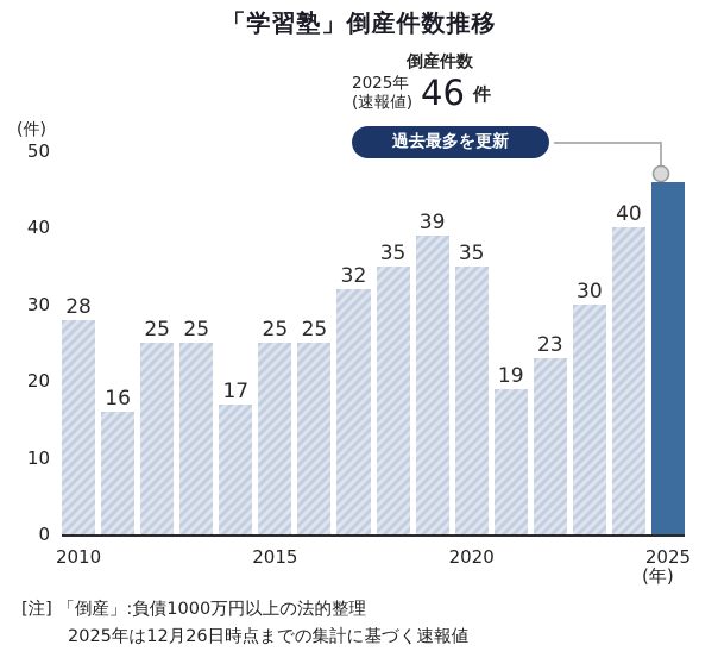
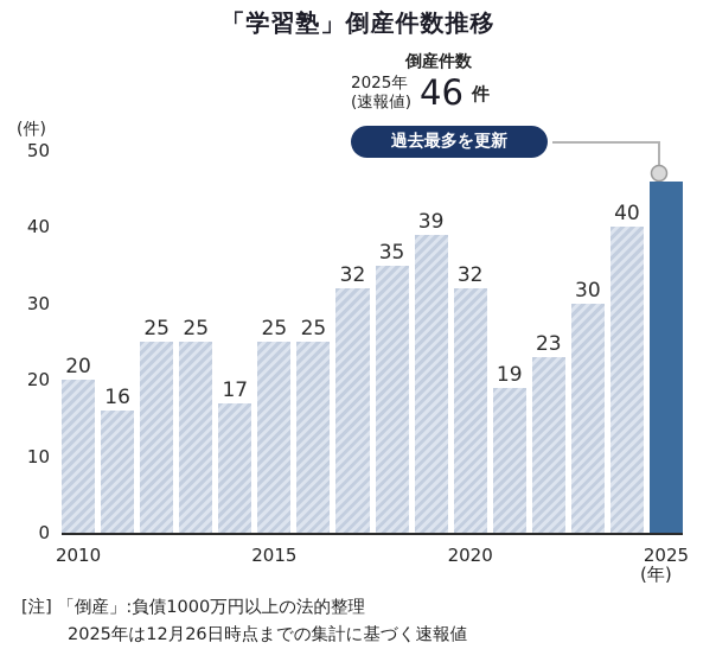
2010: 28 -> 20
2020: 35 -> 32
